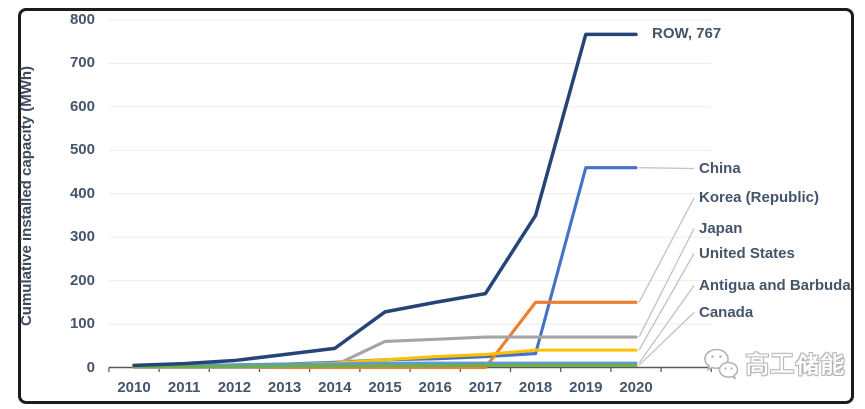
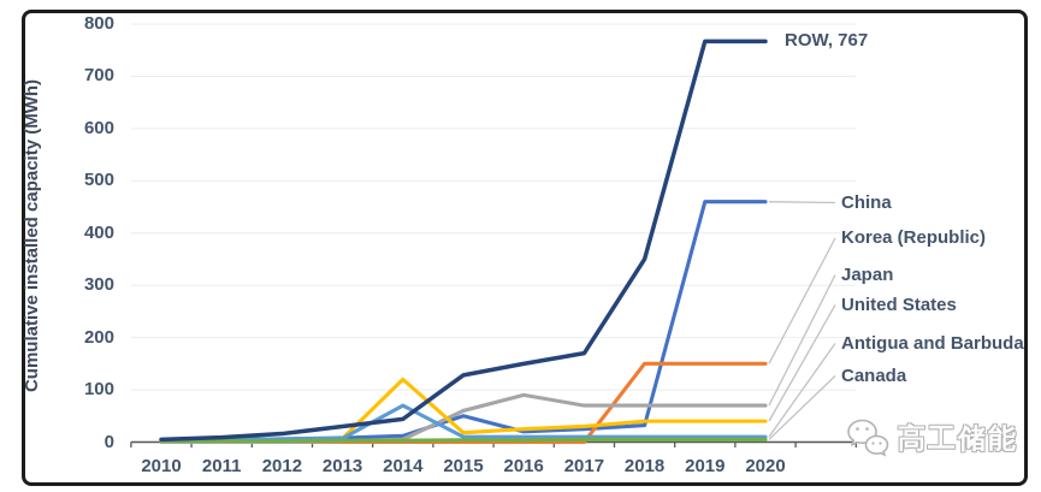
United States/2014: 10 -> 120
Antigua and Barbuda/2014: 10 -> 70
China/2015: 20 -> 50
Japan/2016: 60 -> 90
